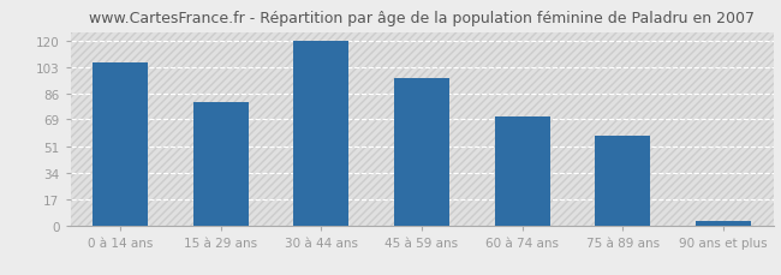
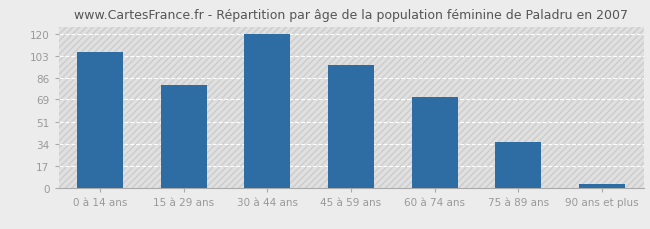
75 à 89 ans: 58 -> 36
